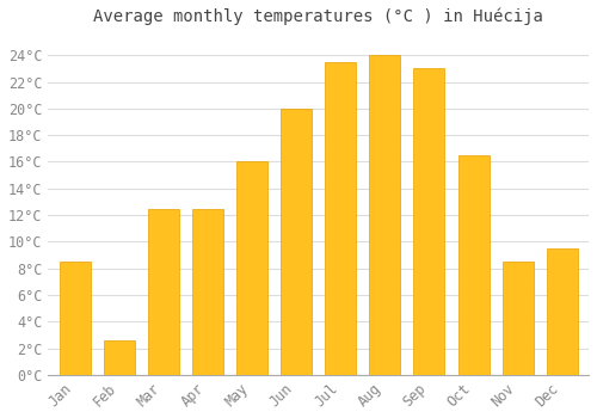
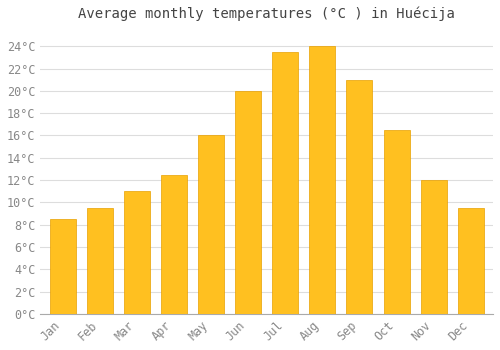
Feb: 2.6°C -> 9.5°C
Mar: 12.5°C -> 11.0°C
Sep: 23.0°C -> 21.0°C
Nov: 8.5°C -> 12.0°C
